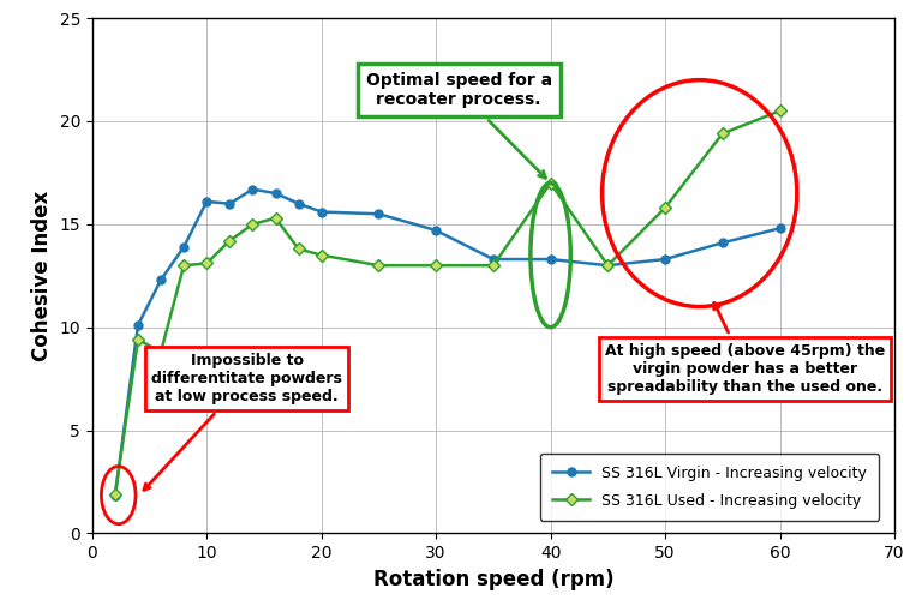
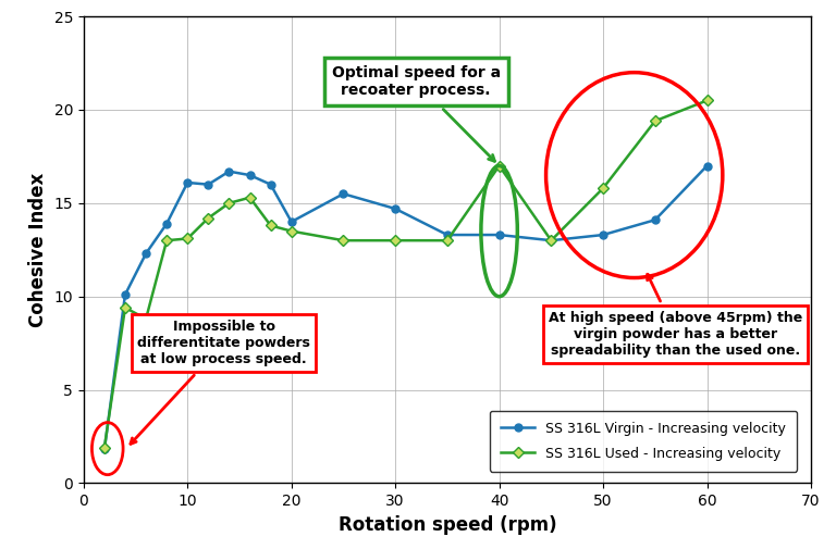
SS 316L Virgin - Increasing velocity/20: 15.6 -> 14.0
SS 316L Virgin - Increasing velocity/60: 14.8 -> 17.0
